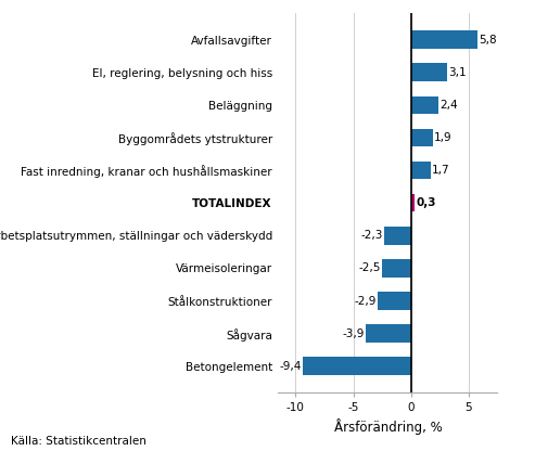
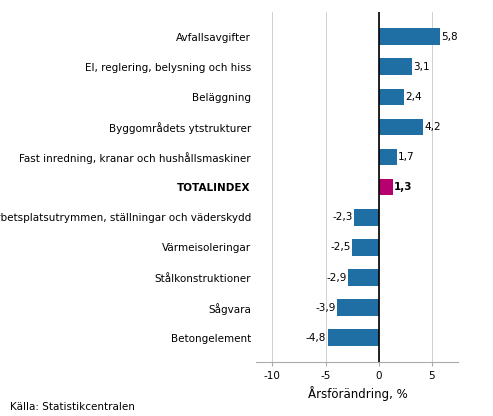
Byggområdets ytstrukturer: 1,9 -> 4,2
TOTALINDEX: 0,3 -> 1,3
Betongelement: -9,4 -> -4,8
